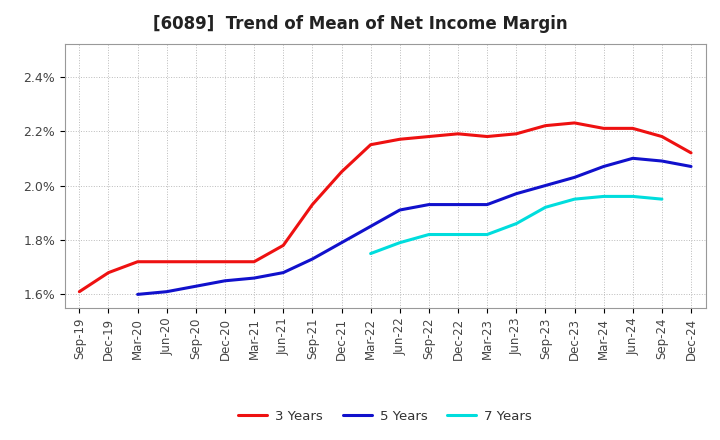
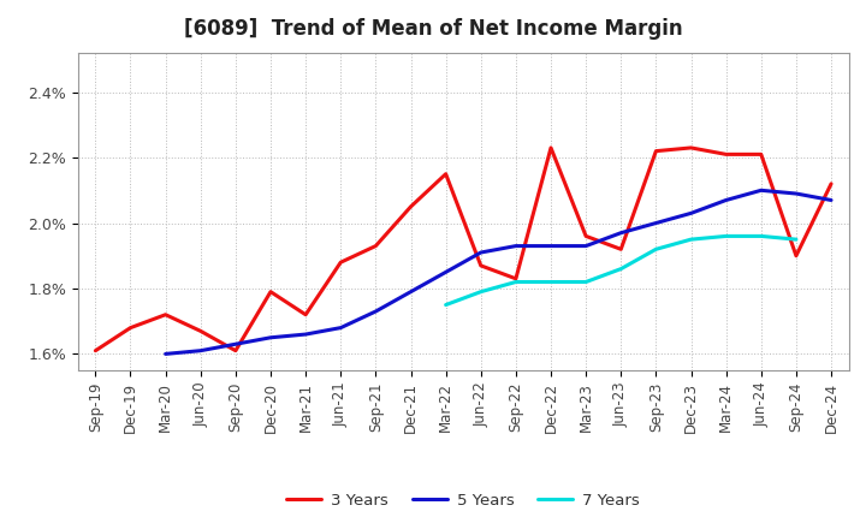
3 Years/Jun-20: 1.72% -> 1.67%
3 Years/Sep-20: 1.72% -> 1.61%
3 Years/Dec-20: 1.72% -> 1.79%
3 Years/Jun-21: 1.78% -> 1.88%
3 Years/Jun-22: 2.17% -> 1.87%
3 Years/Sep-22: 2.18% -> 1.83%
3 Years/Dec-22: 2.19% -> 2.23%
3 Years/Mar-23: 2.18% -> 1.96%
3 Years/Jun-23: 2.19% -> 1.92%
3 Years/Sep-24: 2.18% -> 1.90%
